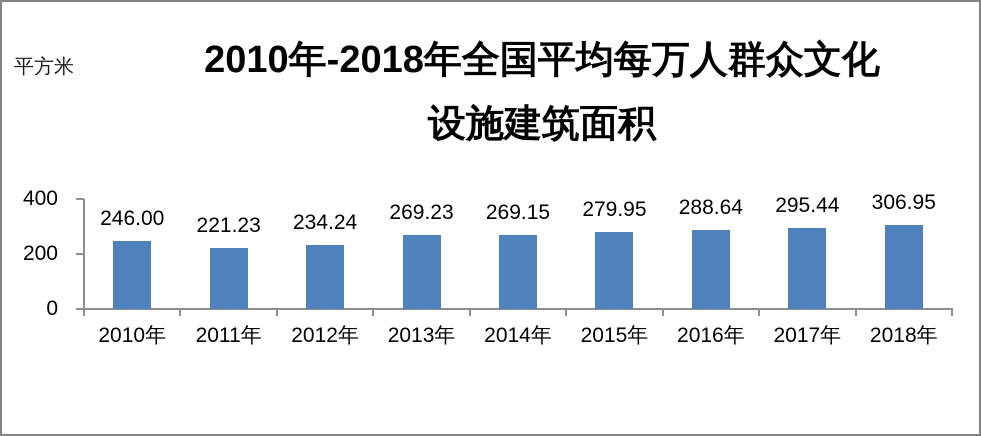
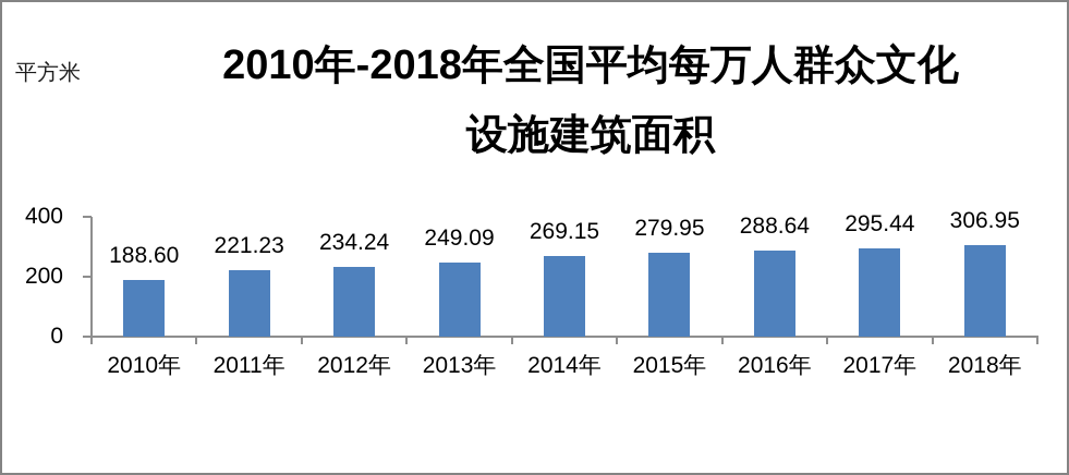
2010年: 246.00 -> 188.60
2013年: 269.23 -> 249.09
